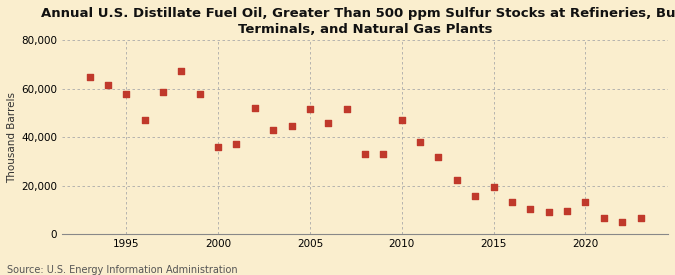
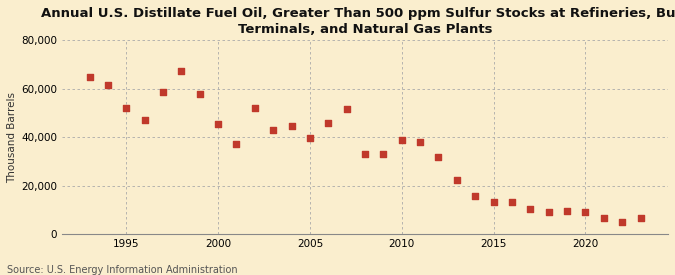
1995: 58,000 -> 52,000
2000: 36,000 -> 45,500
2005: 51,500 -> 39,500
2010: 47,000 -> 39,000
2015: 19,500 -> 13,000
2020: 13,000 -> 9,000
